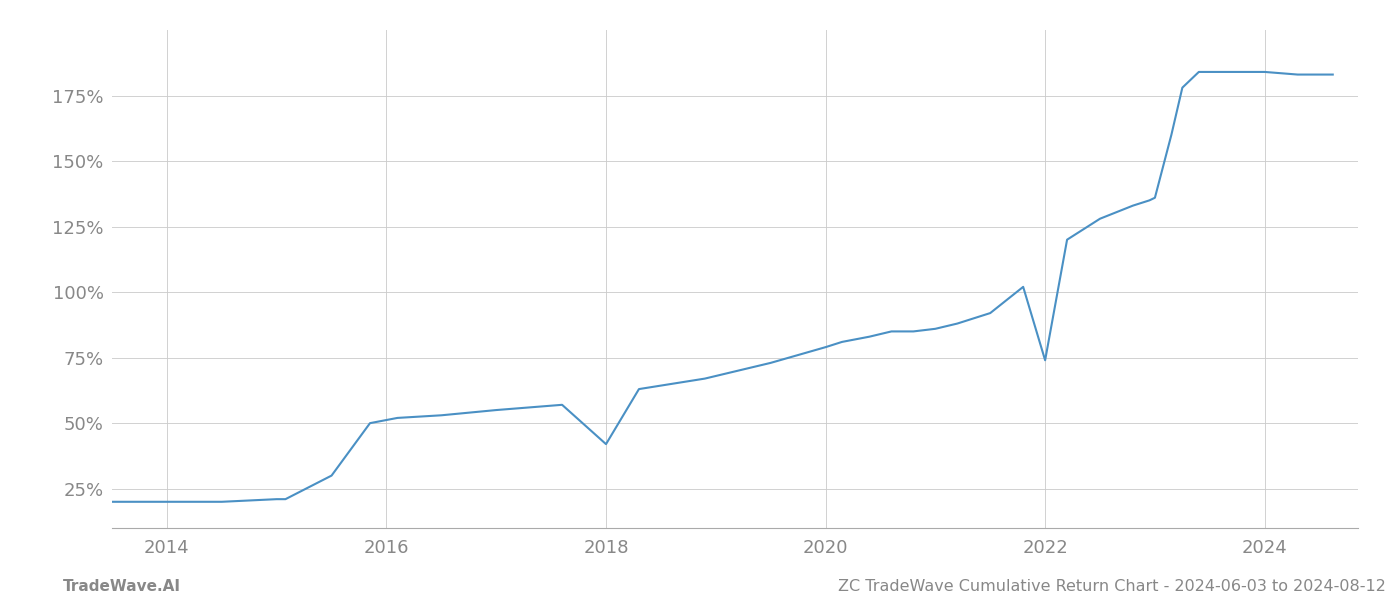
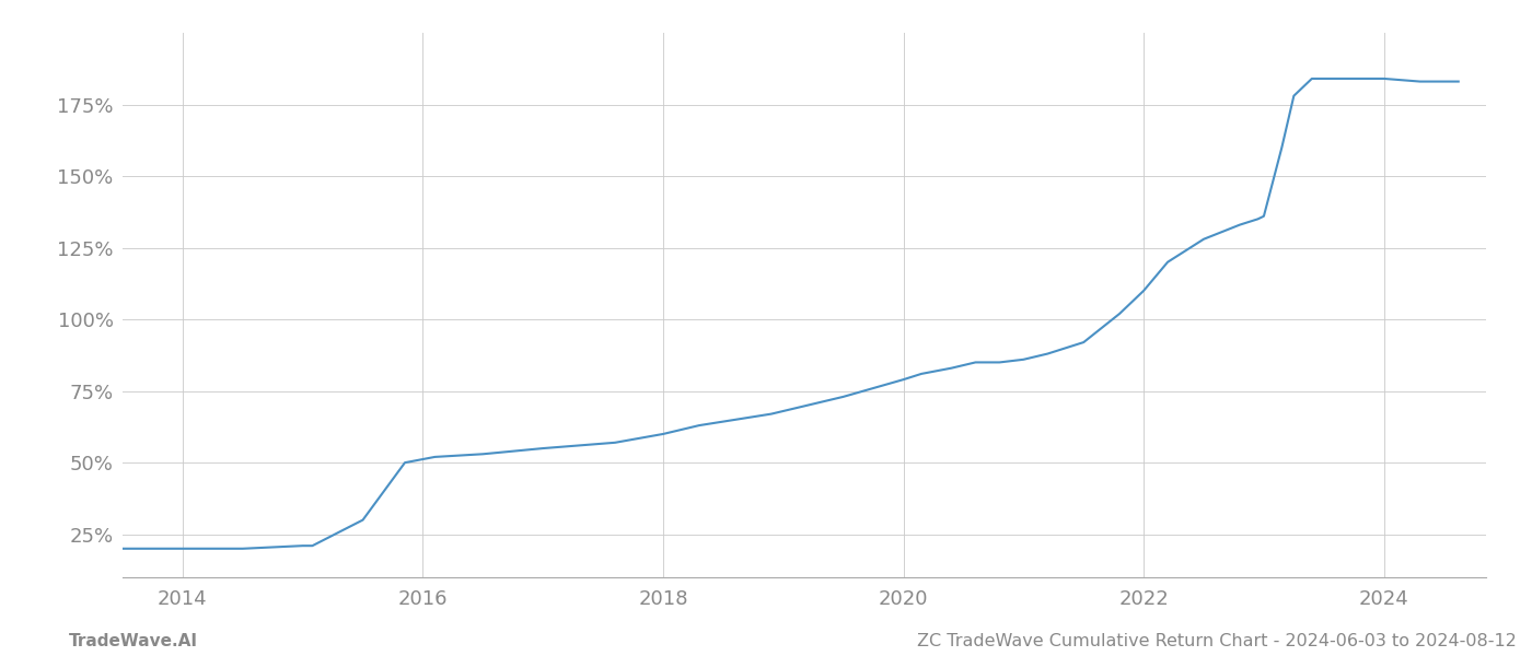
2018: 42% -> 60%
2022: 74% -> 110%
